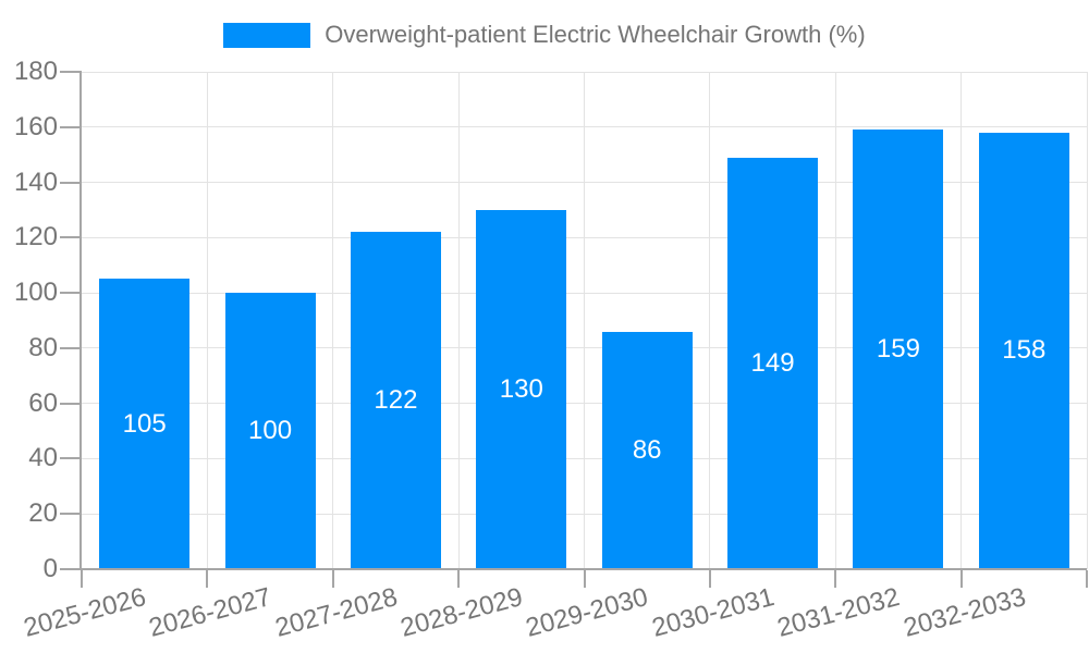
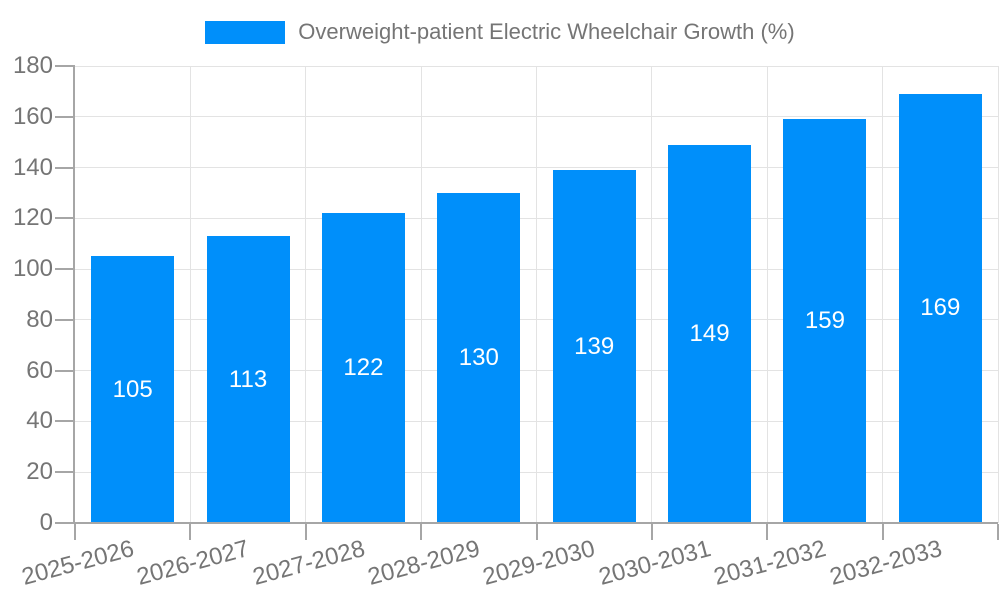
2026-2027: 100 -> 113
2029-2030: 86 -> 139
2032-2033: 158 -> 169
